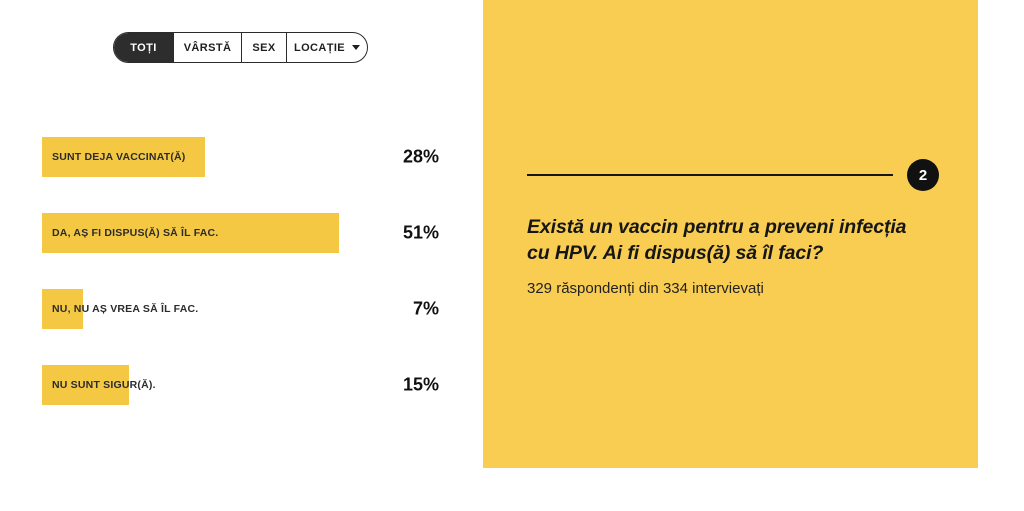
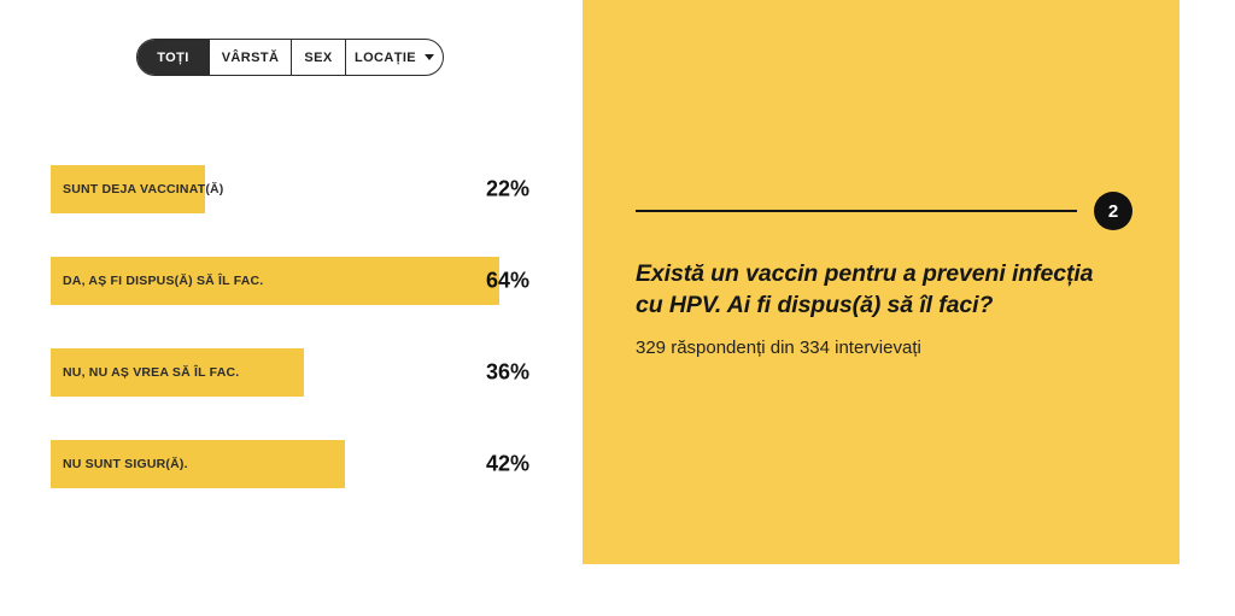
SUNT DEJA VACCINAT(Ă): 28% -> 22%
DA, AȘ FI DISPUS(Ă) SĂ ÎL FAC.: 51% -> 64%
NU, NU AȘ VREA SĂ ÎL FAC.: 7% -> 36%
NU SUNT SIGUR(Ă).: 15% -> 42%
